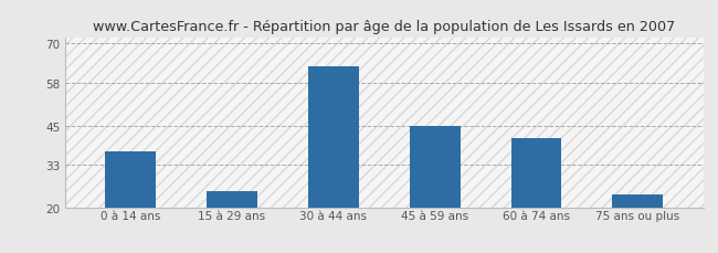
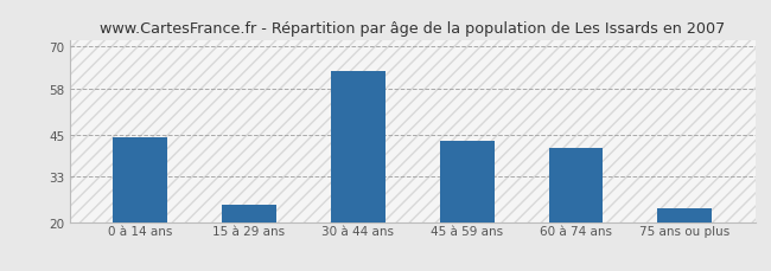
0 à 14 ans: 37 -> 44
45 à 59 ans: 45 -> 43
